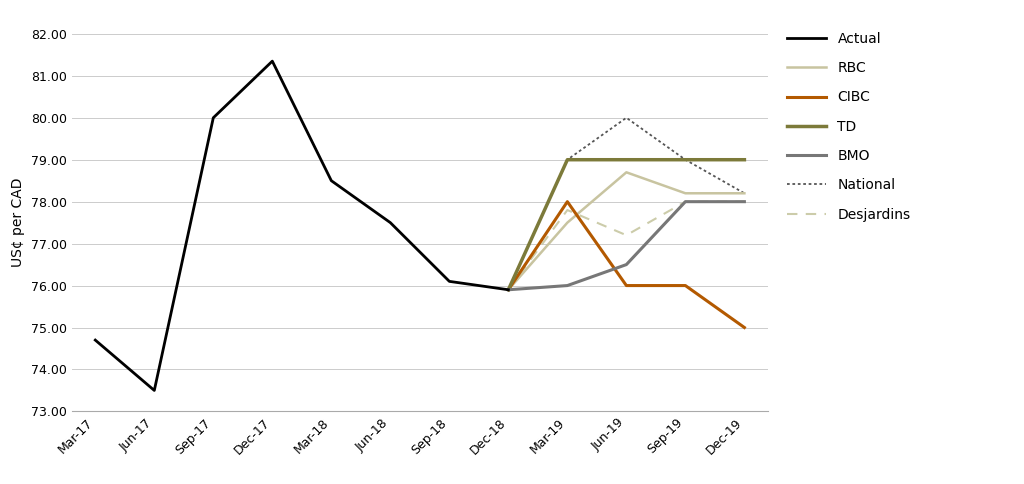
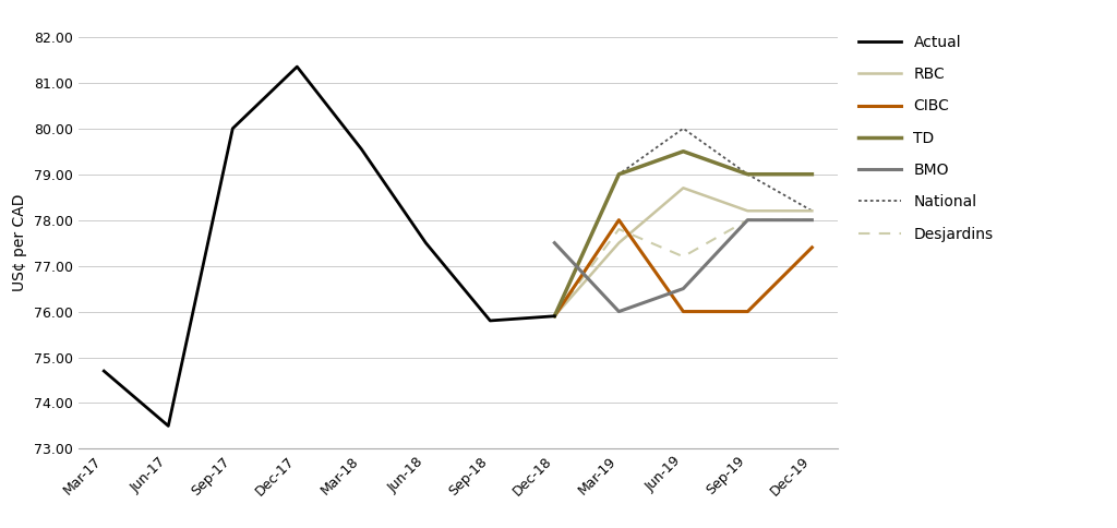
Actual/Mar-18: 78.50 -> 79.55
Actual/Sep-18: 76.10 -> 75.80
BMO/Dec-18: 75.9 -> 77.5
TD/Jun-19: 79.0 -> 79.5
CIBC/Dec-19: 75.0 -> 77.4
